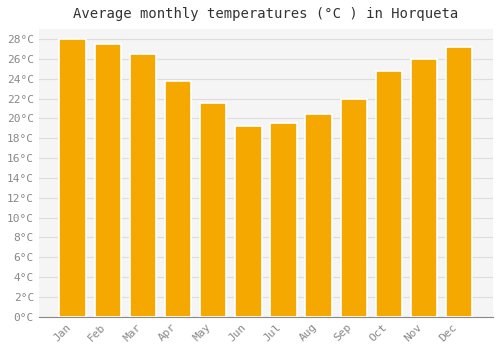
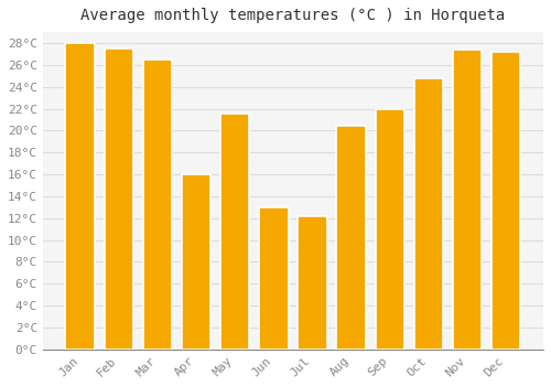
Apr: 23.8°C -> 16.0°C
Jun: 19.2°C -> 13.0°C
Jul: 19.5°C -> 12.2°C
Nov: 26.0°C -> 27.4°C
